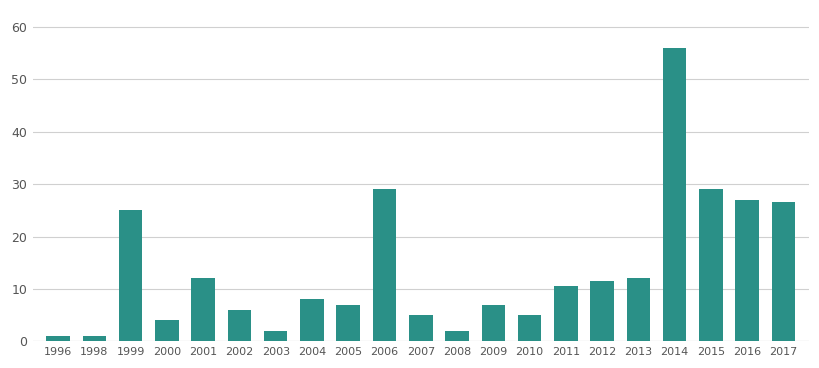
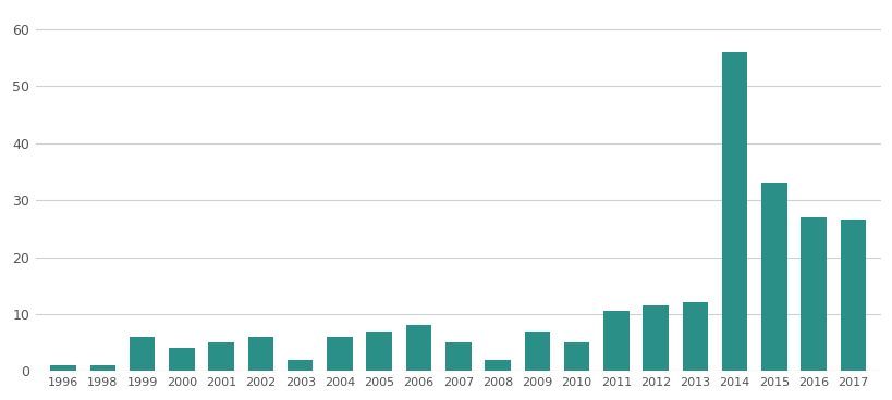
1999: 25.0 -> 6.0
2001: 12.0 -> 5.0
2004: 8.0 -> 6.0
2006: 29.0 -> 8.0
2015: 29.0 -> 33.0
